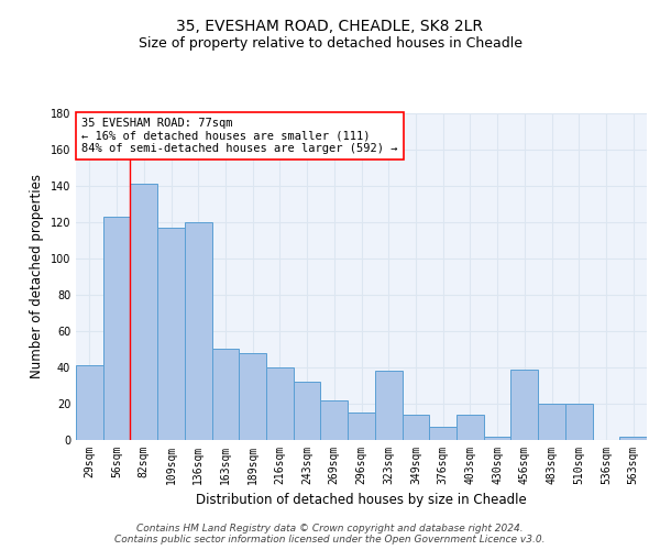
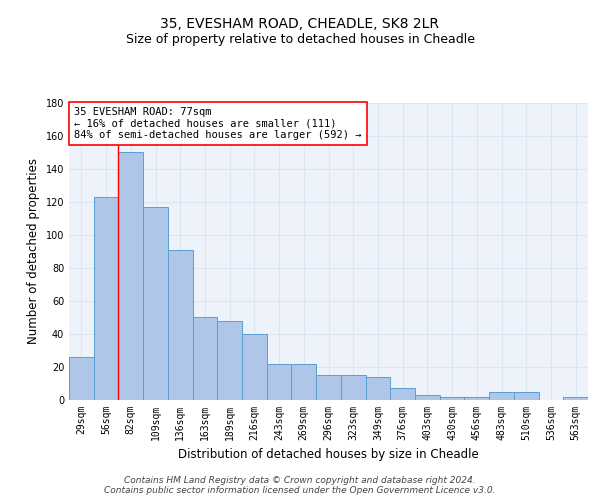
29sqm: 41 -> 26
82sqm: 141 -> 150
136sqm: 120 -> 91
243sqm: 32 -> 22
323sqm: 38 -> 15
403sqm: 14 -> 3
456sqm: 39 -> 2
483sqm: 20 -> 5
510sqm: 20 -> 5
